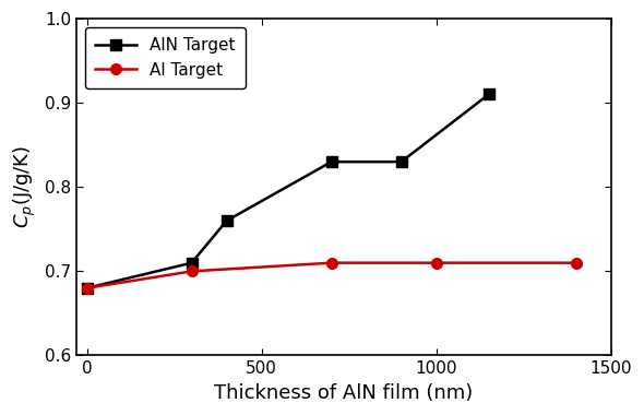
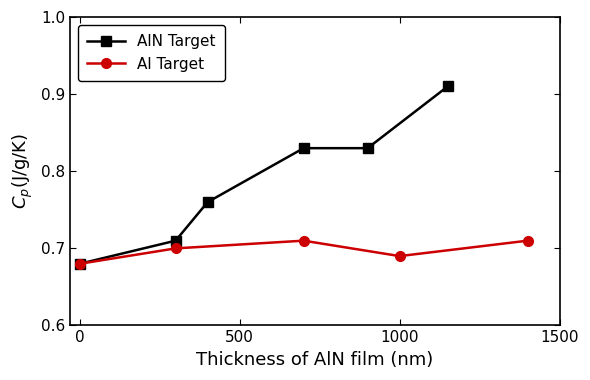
Al Target/1000: 0.71 -> 0.69
